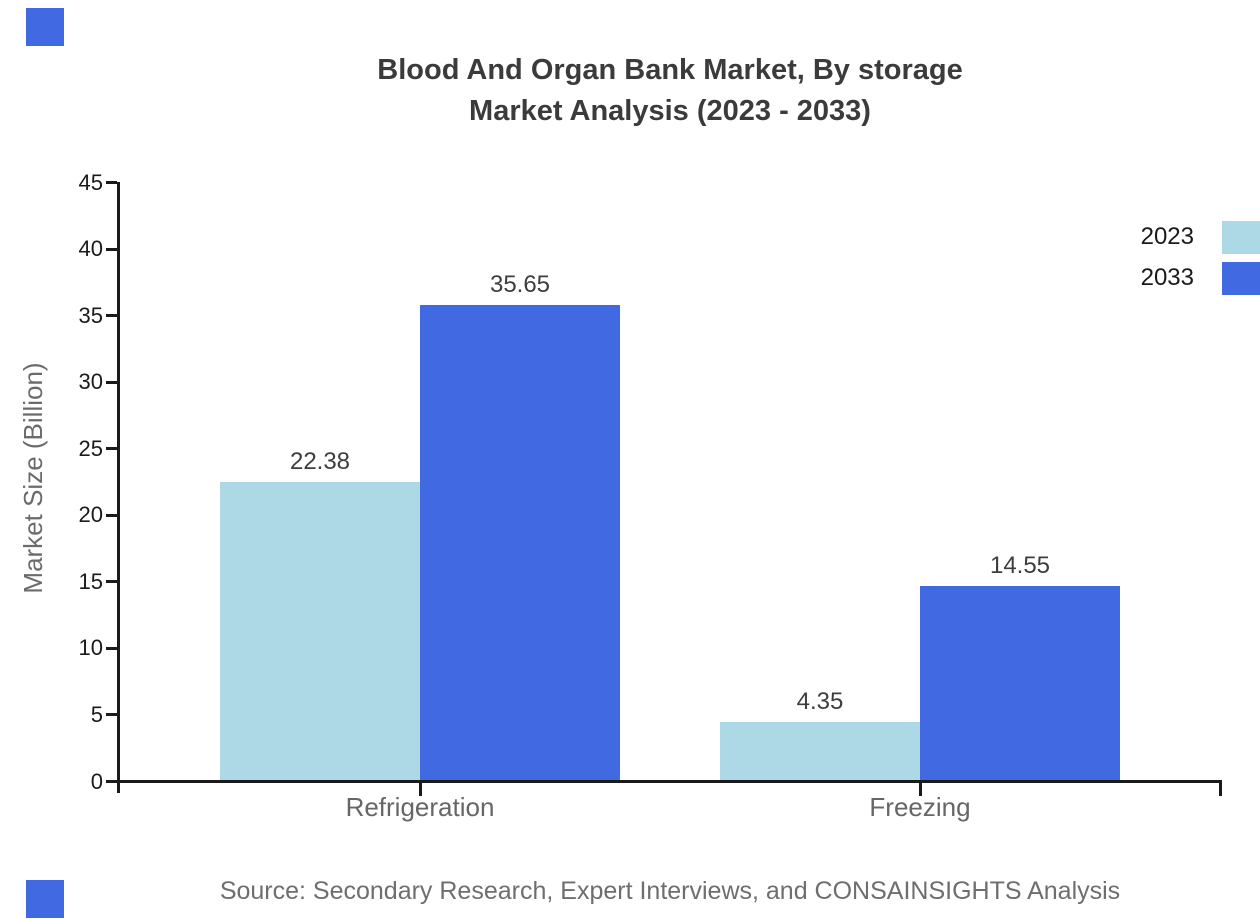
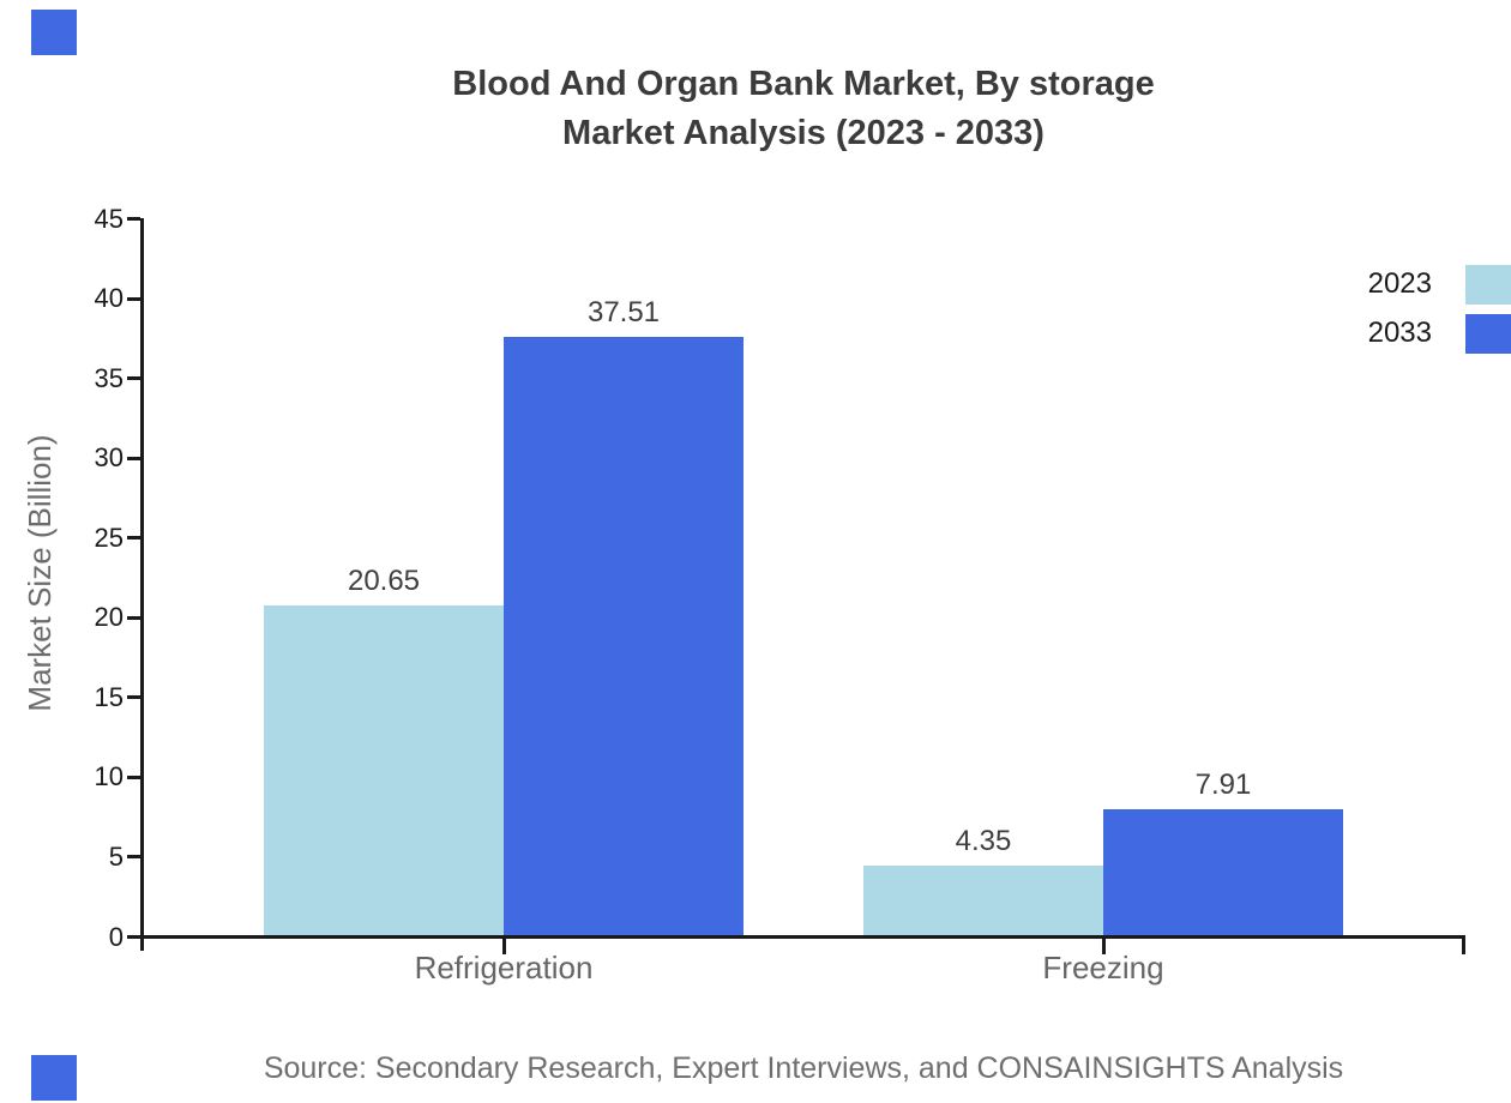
2023/Refrigeration: 22.38 -> 20.65
2033/Refrigeration: 35.65 -> 37.51
2033/Freezing: 14.55 -> 7.91
